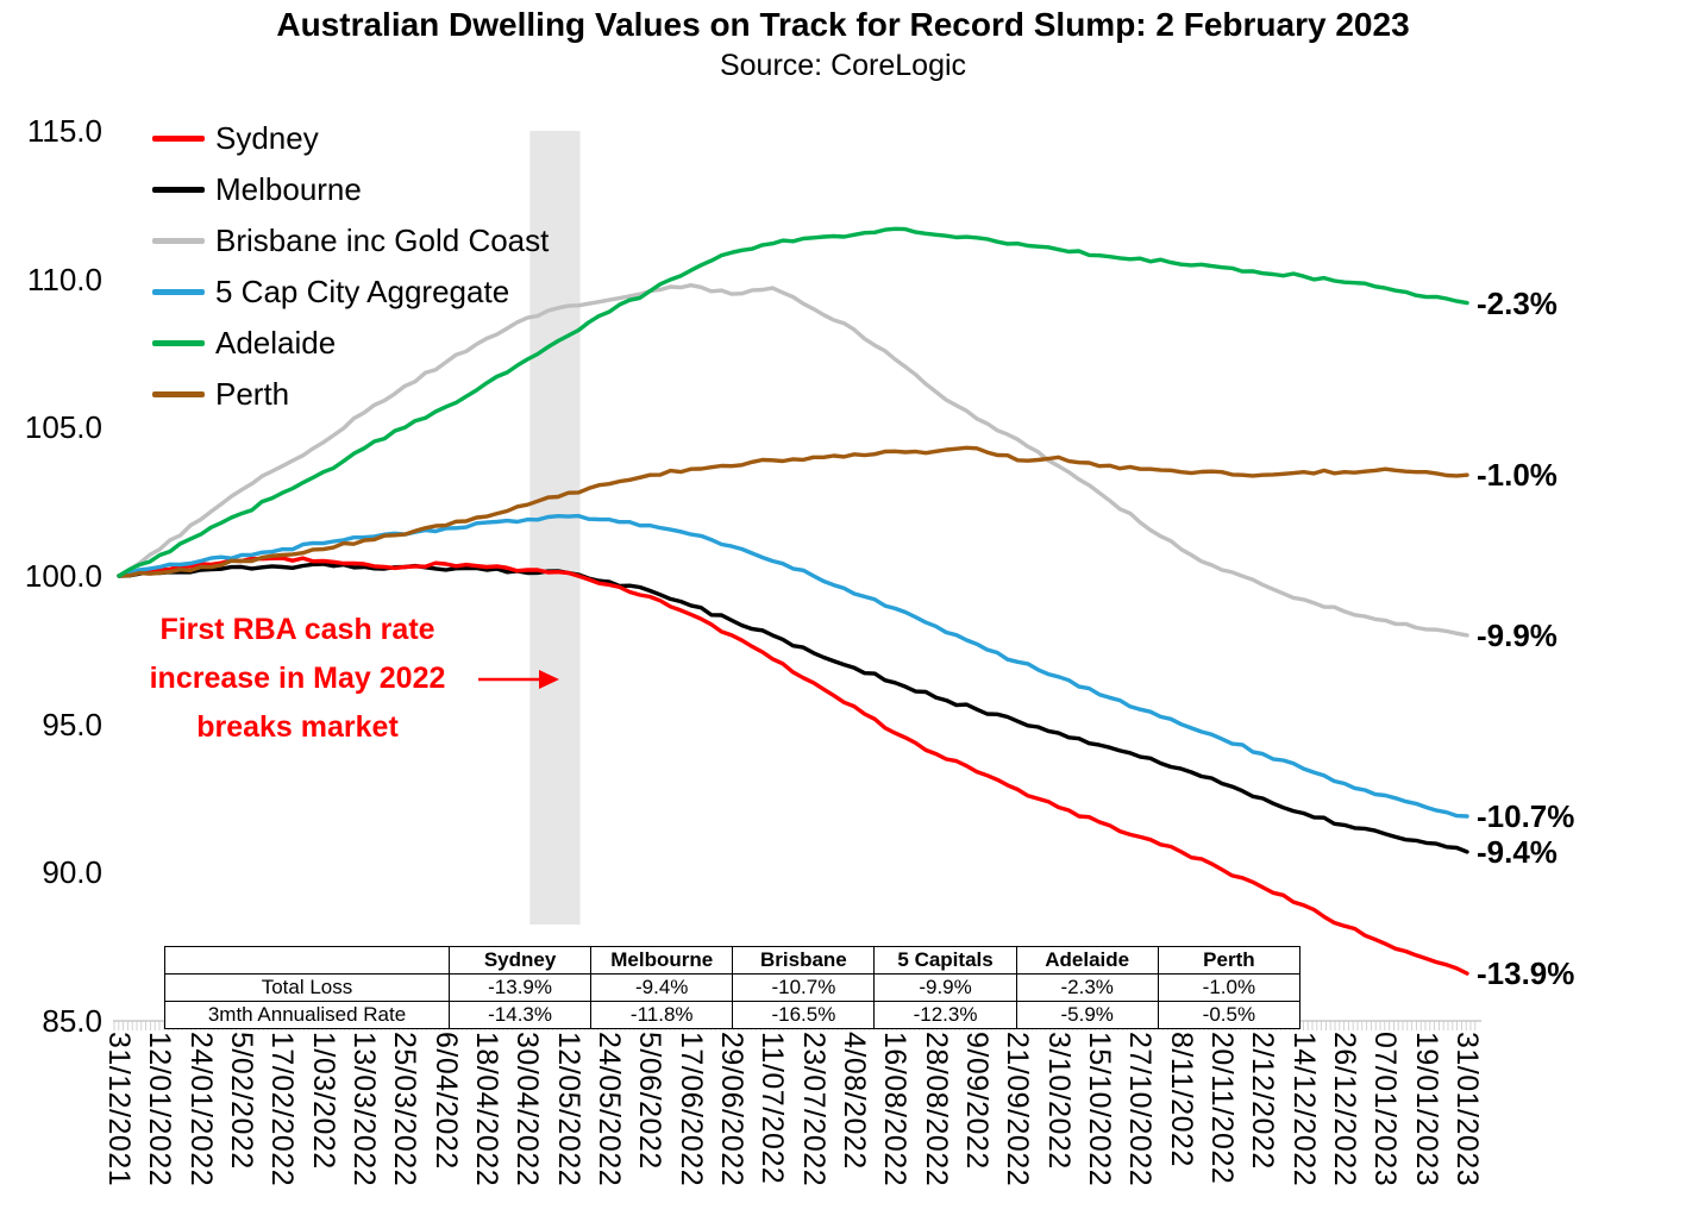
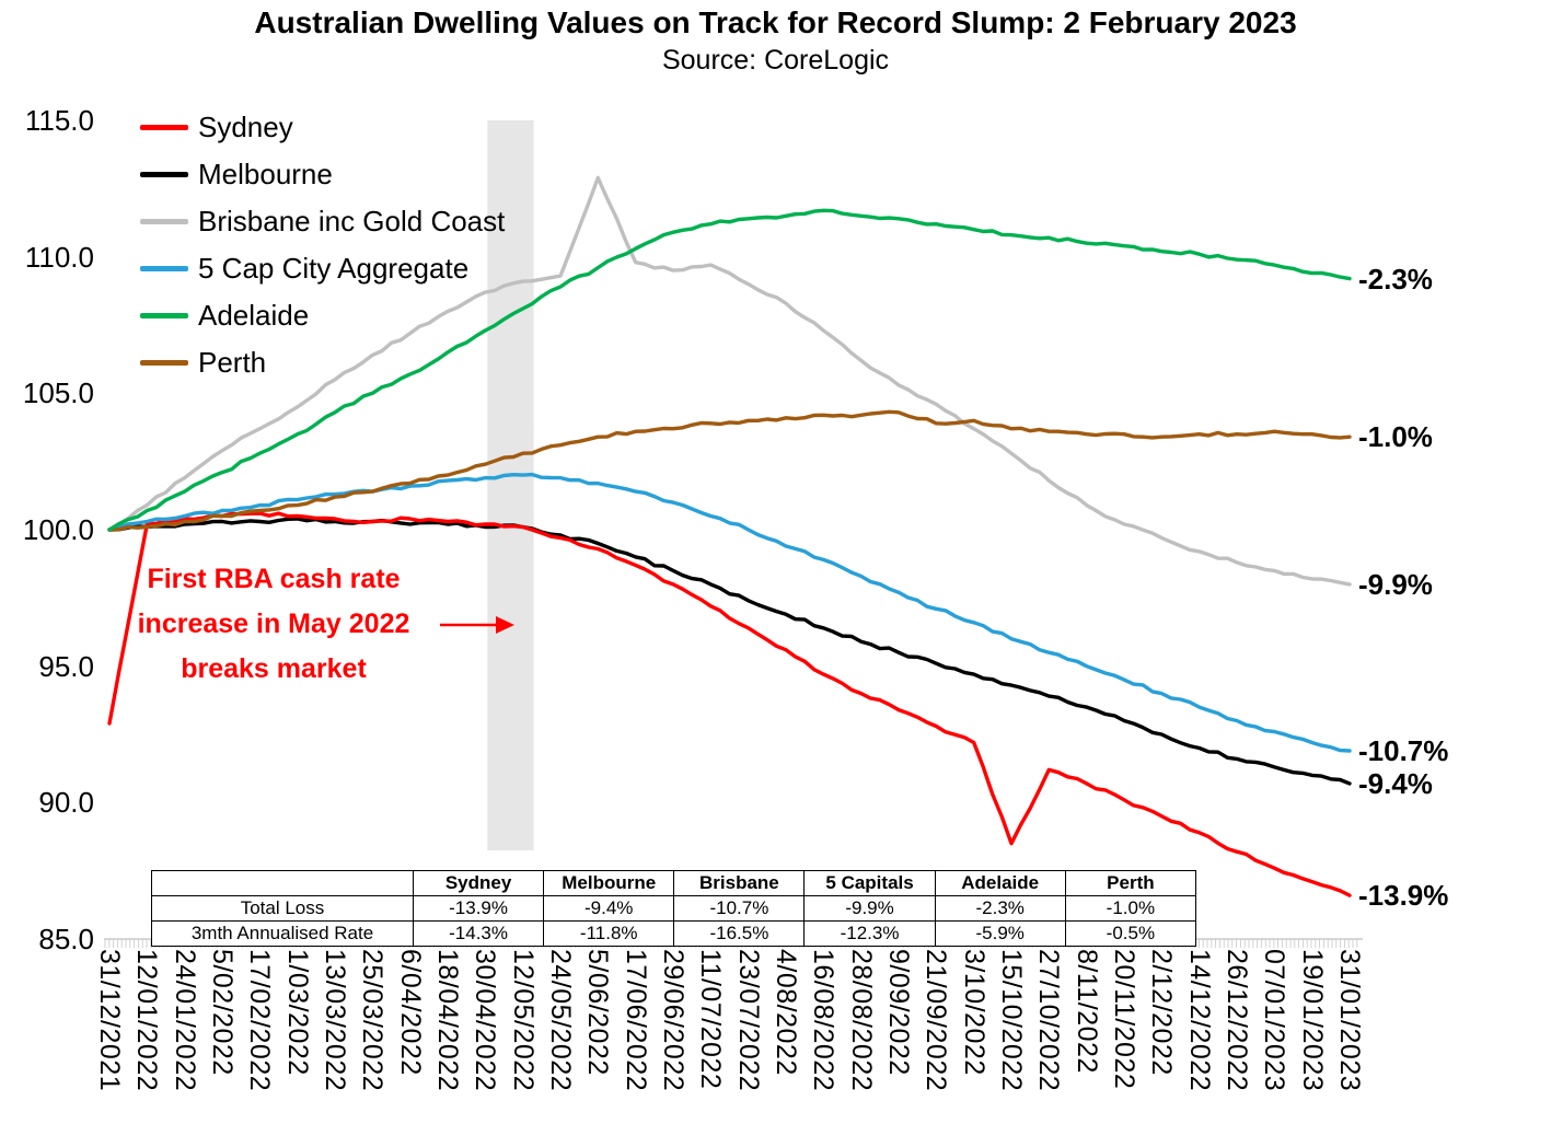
Sydney/31/12/2021: 100.0 -> 92.9
Brisbane inc Gold Coast/5/06/2022: 109.6 -> 112.9
Sydney/15/10/2022: 91.7 -> 88.5
